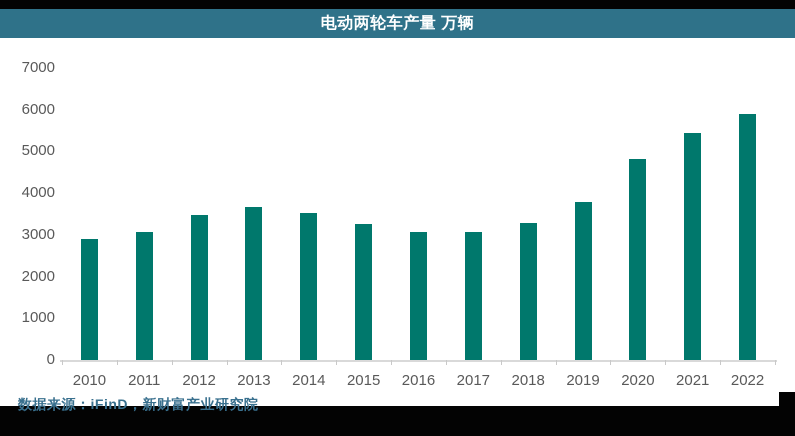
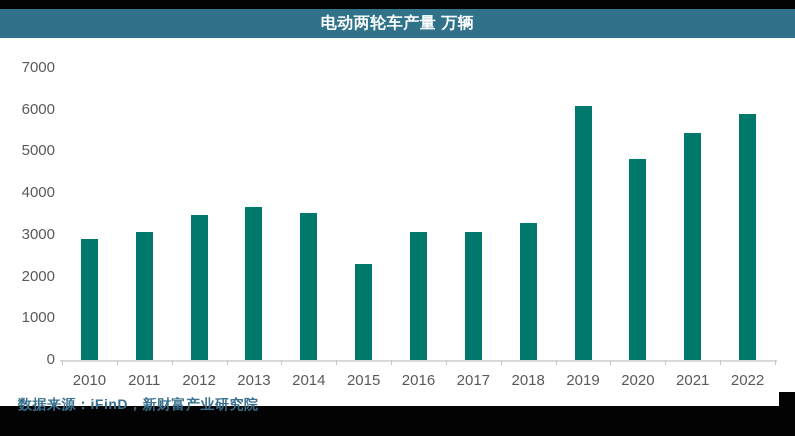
2015: 3200 -> 2300
2019: 3800 -> 6100
